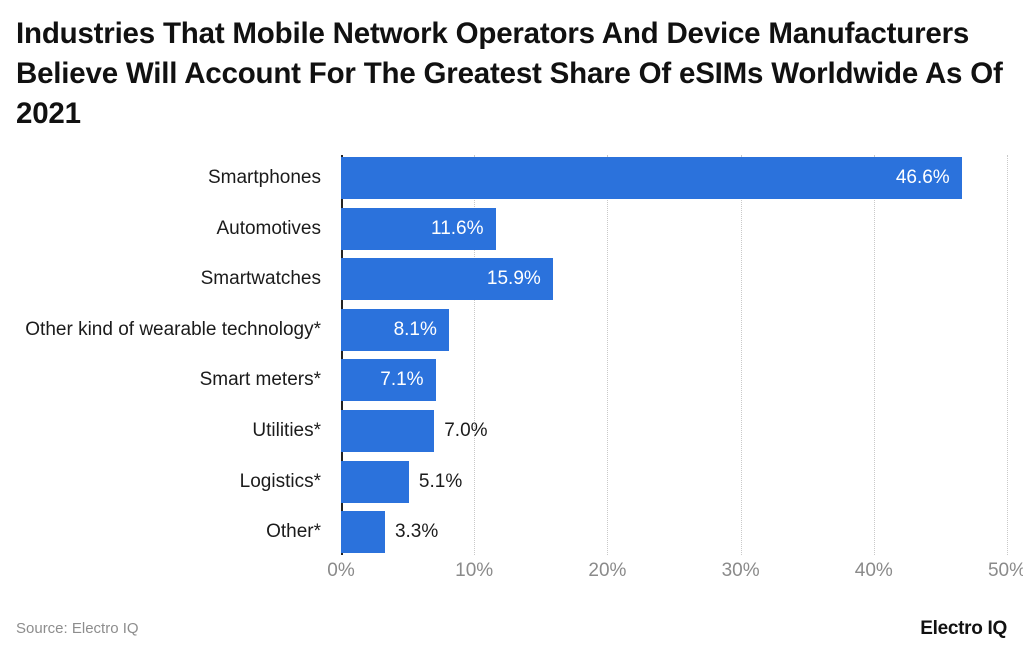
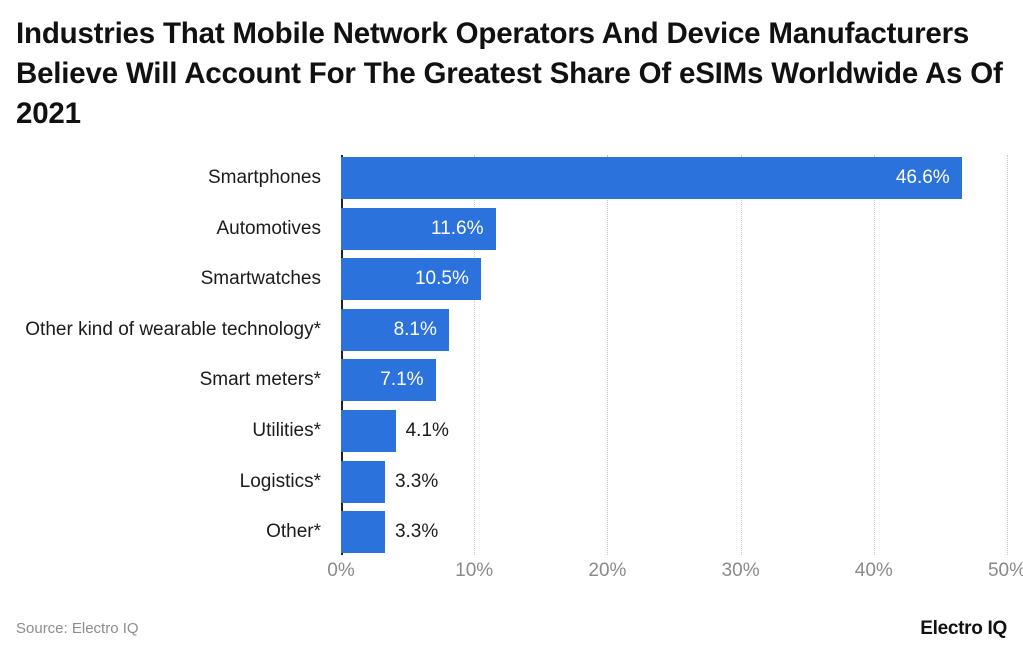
Smartwatches: 15.9% -> 10.5%
Utilities*: 7.0% -> 4.1%
Logistics*: 5.1% -> 3.3%
